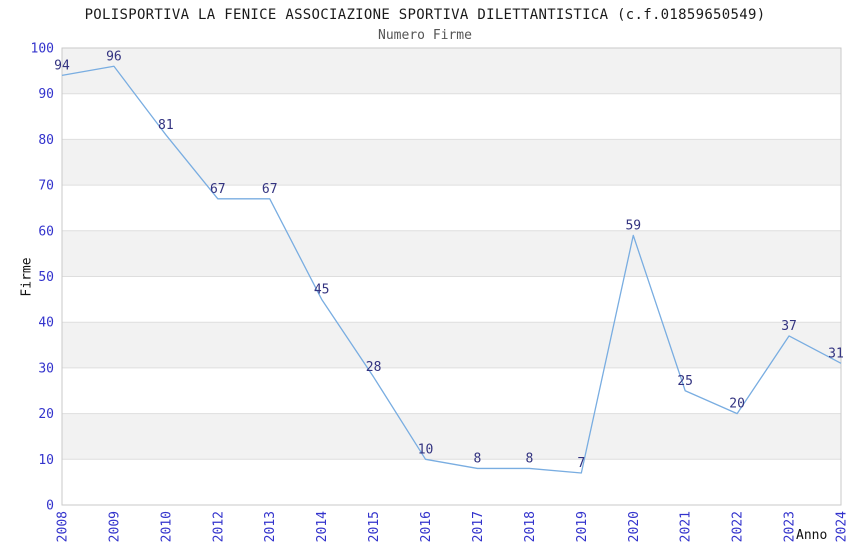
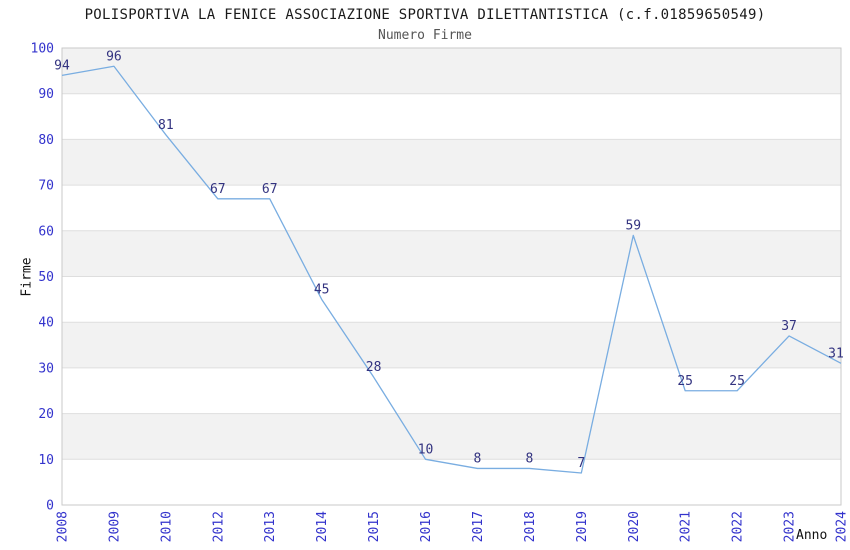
2022: 20 -> 25
